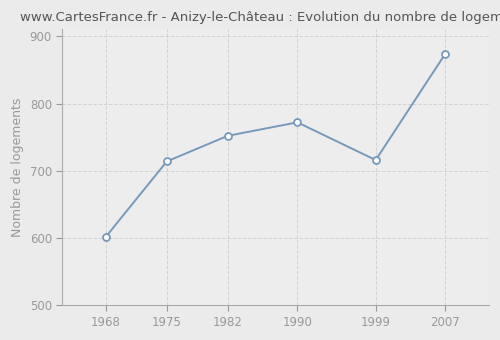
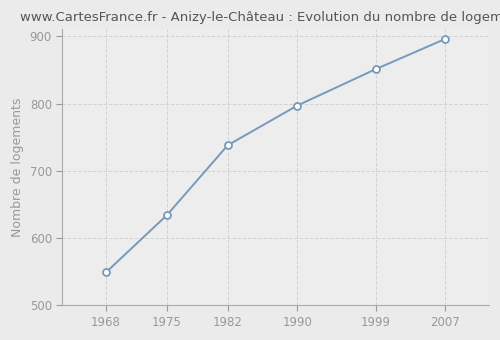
1968: 602 -> 549
1975: 714 -> 634
1982: 752 -> 738
1990: 772 -> 797
1999: 716 -> 851
2007: 874 -> 896
